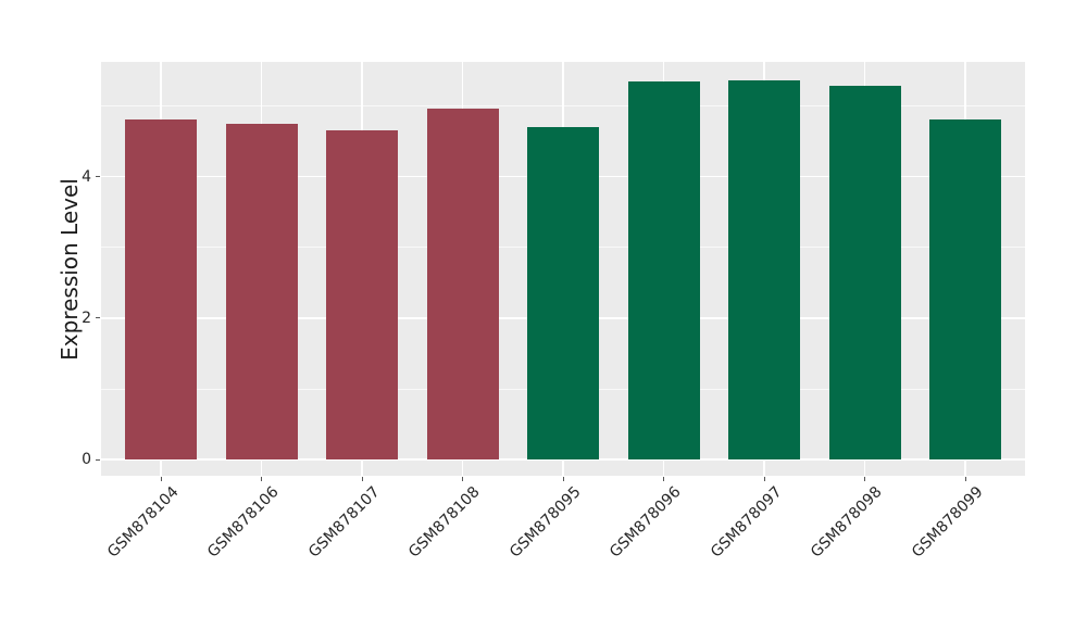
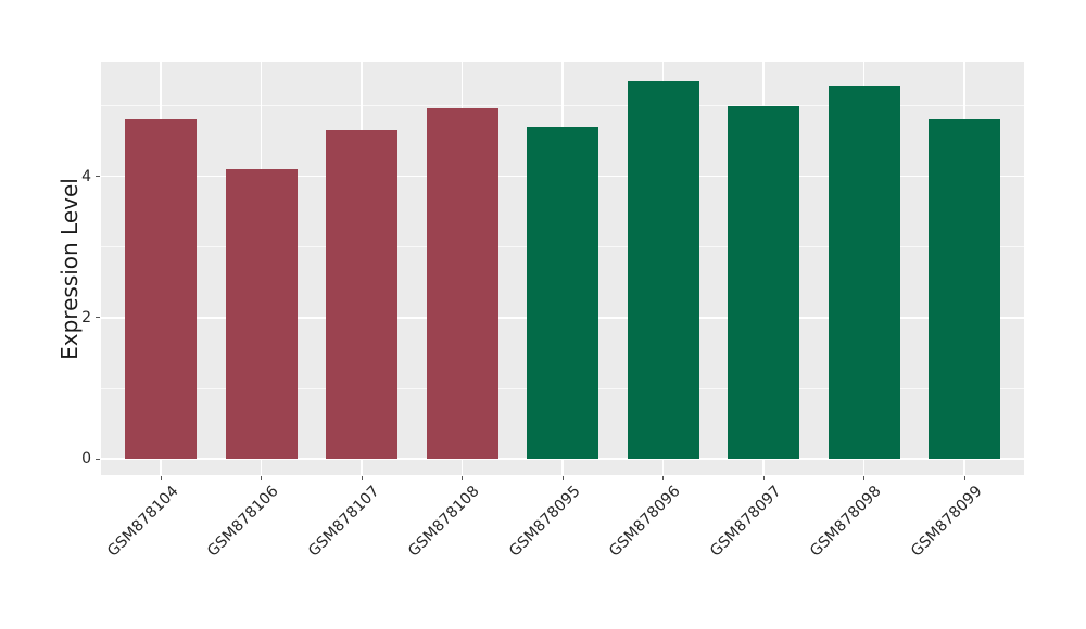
GSM878106: 4.8 -> 4.1
GSM878097: 5.4 -> 5.0
